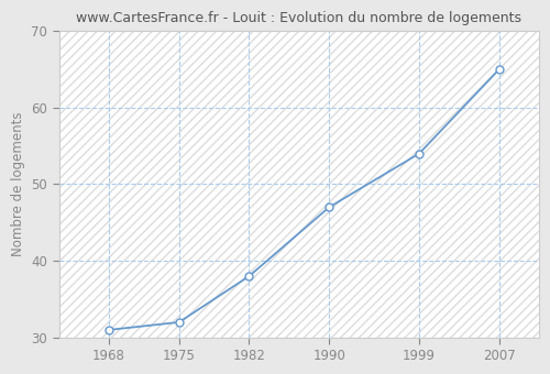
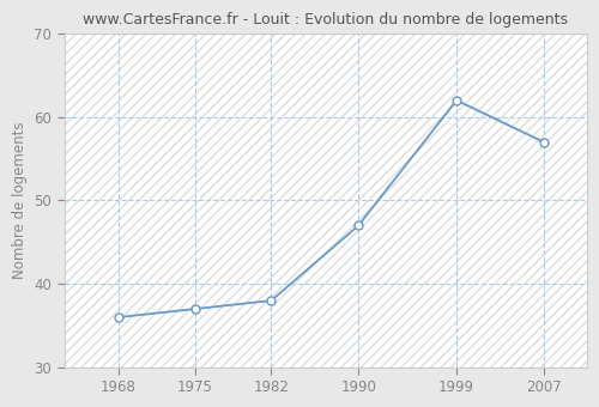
1968: 31 -> 36
1975: 32 -> 37
1999: 54 -> 62
2007: 65 -> 57
